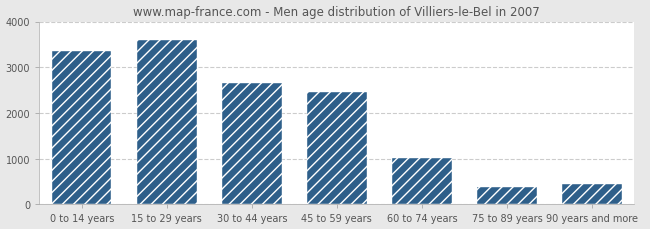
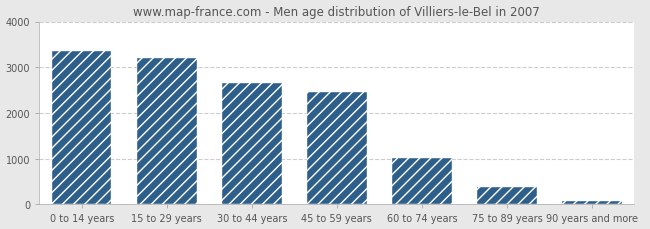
15 to 29 years: 3600 -> 3200
90 years and more: 450 -> 80
